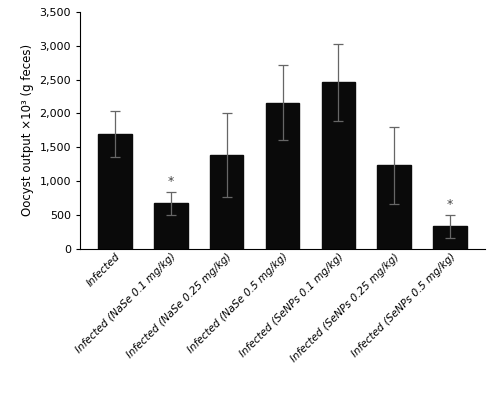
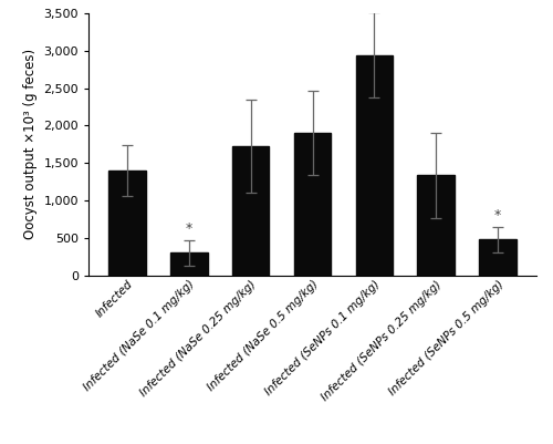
Infected: 1,700 -> 1,400
Infected (NaSe 0.1 mg/kg): 670 -> 300
Infected (NaSe 0.25 mg/kg): 1,380 -> 1,720
Infected (NaSe 0.5 mg/kg): 2,160 -> 1,900
Infected (SeNPs 0.1 mg/kg): 2,460 -> 2,940
Infected (SeNPs 0.25 mg/kg): 1,230 -> 1,340
Infected (SeNPs 0.5 mg/kg): 330 -> 480
